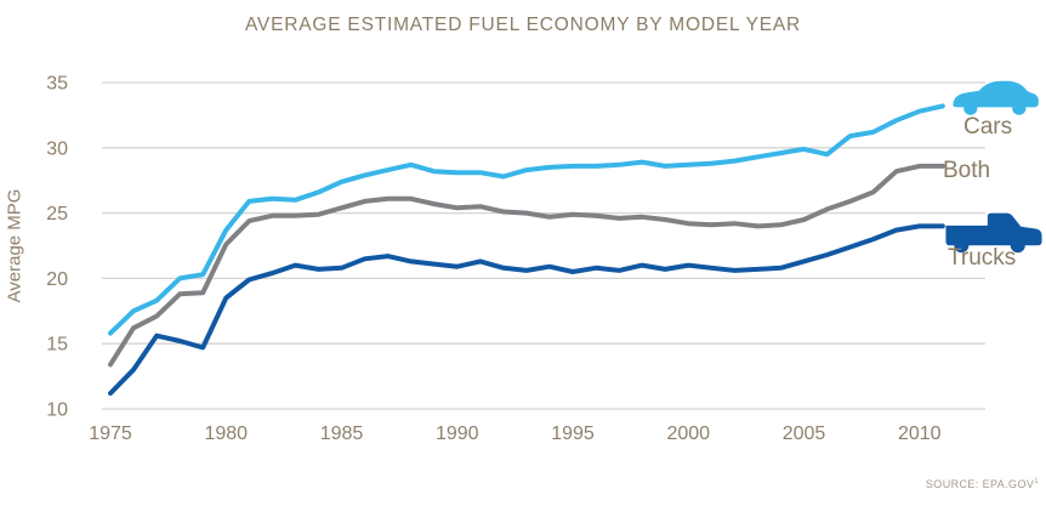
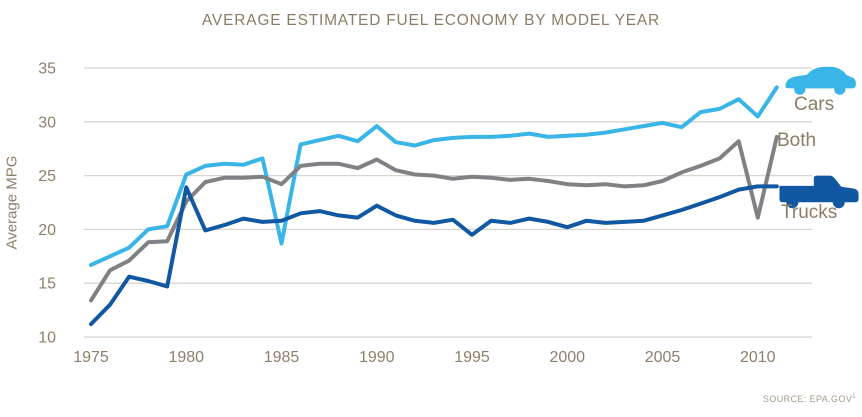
Cars/1975: 15.8 -> 16.7
Cars/1980: 23.7 -> 25.1
Trucks/1980: 18.5 -> 23.9
Cars/1985: 27.4 -> 18.7
Both/1985: 25.4 -> 24.2
Cars/1990: 28.1 -> 29.6
Both/1990: 25.4 -> 26.5
Trucks/1990: 20.9 -> 22.2
Trucks/1995: 20.5 -> 19.5
Trucks/2000: 21.0 -> 20.2
Cars/2010: 32.8 -> 30.5
Both/2010: 28.6 -> 21.1
